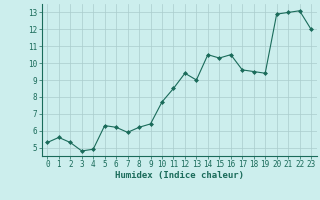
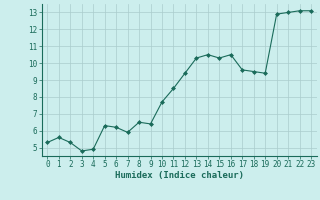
8: 6.2 -> 6.5
13: 9.0 -> 10.3
23: 12.0 -> 13.1
